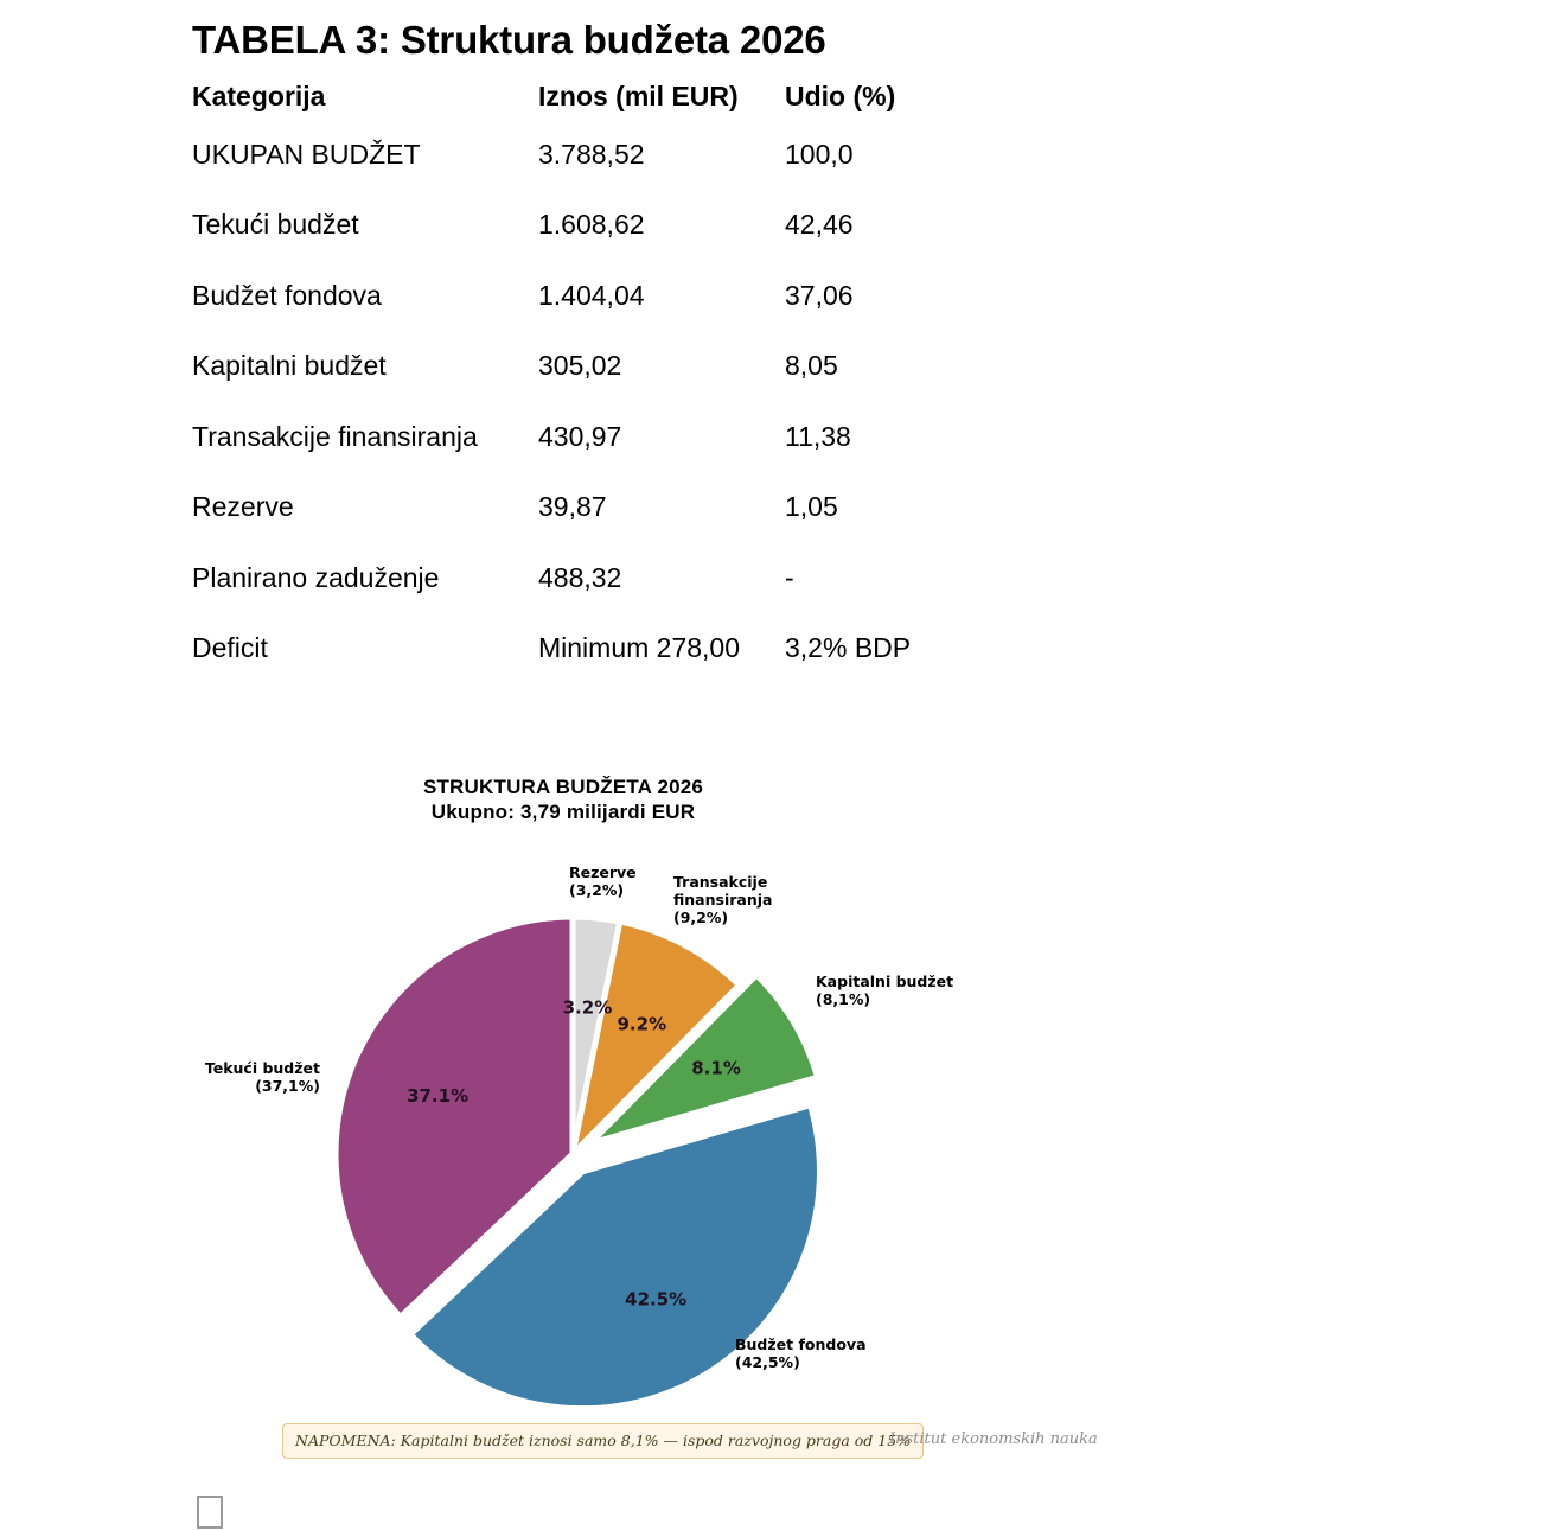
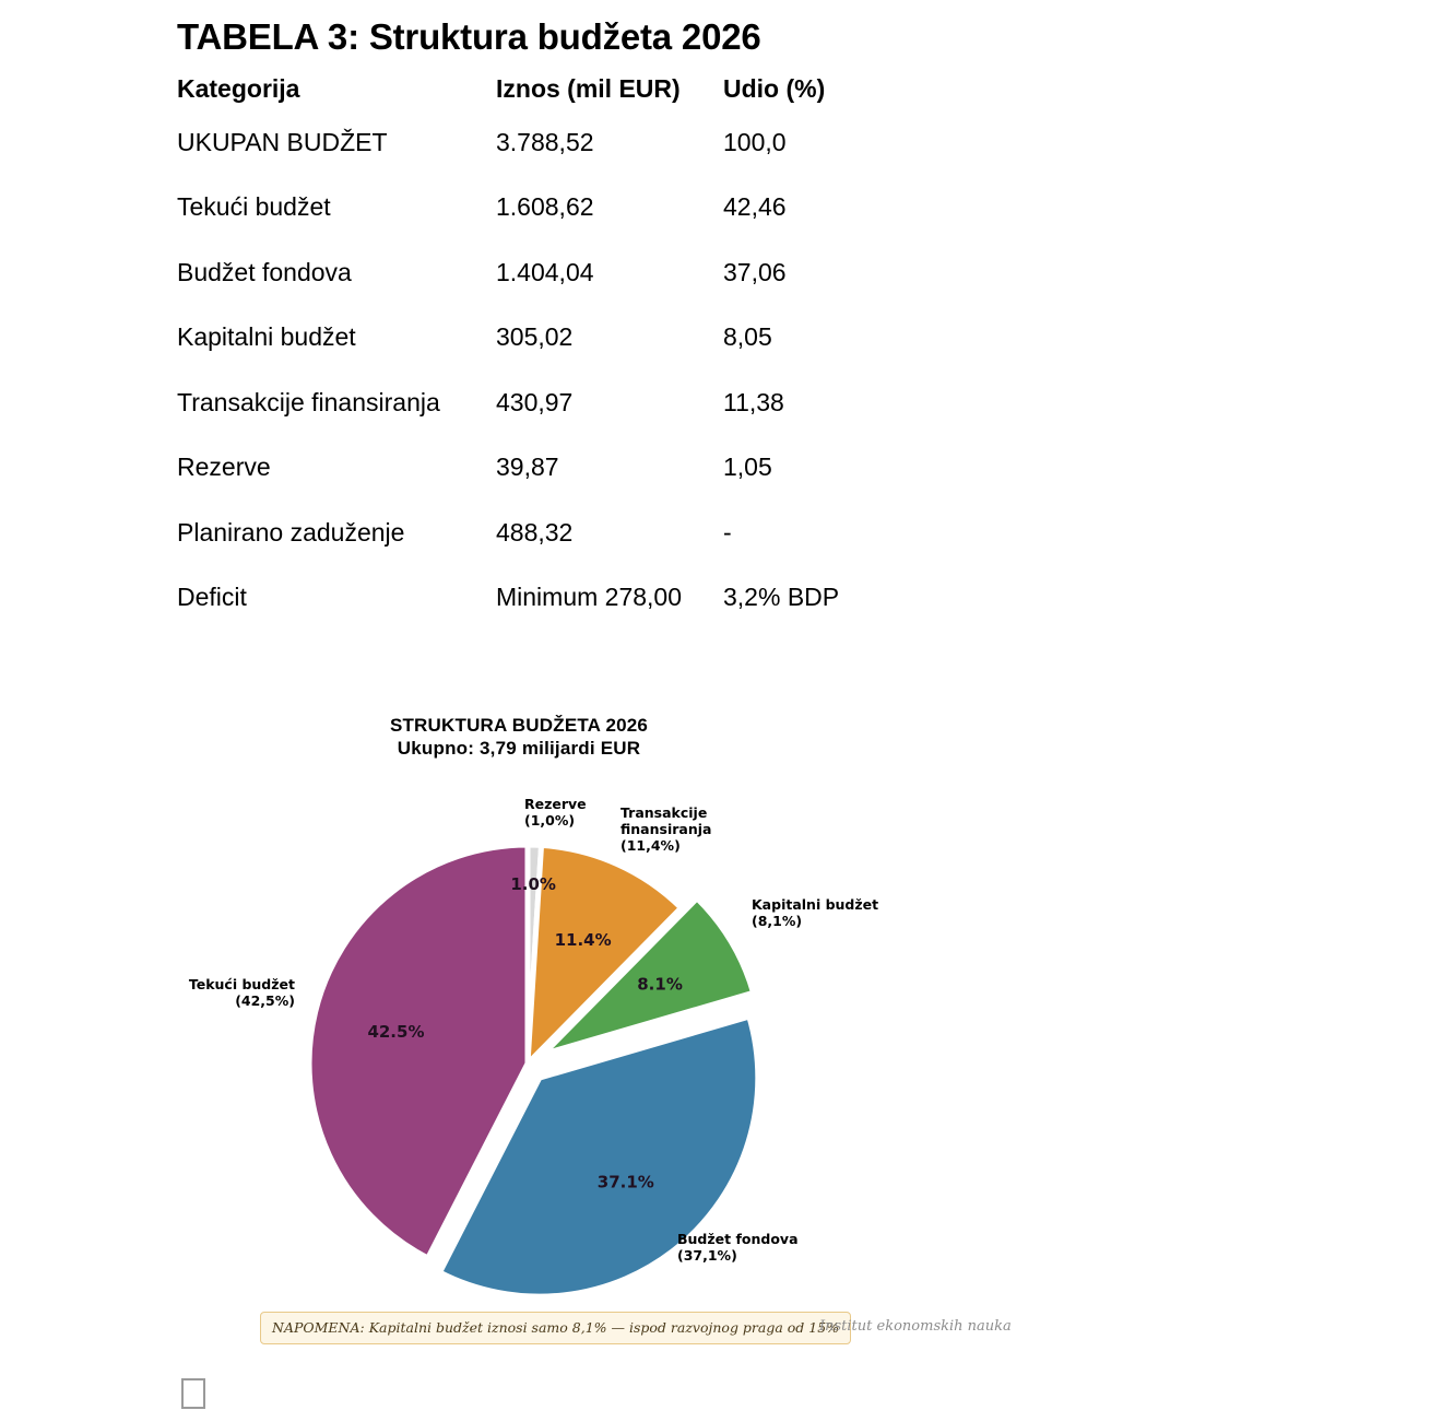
Rezerve: 3,2% -> 1,0%
Transakcije finansiranja: 9,2% -> 11,4%
Budžet fondova: 42,5% -> 37,1%
Tekući budžet: 37,1% -> 42,5%
